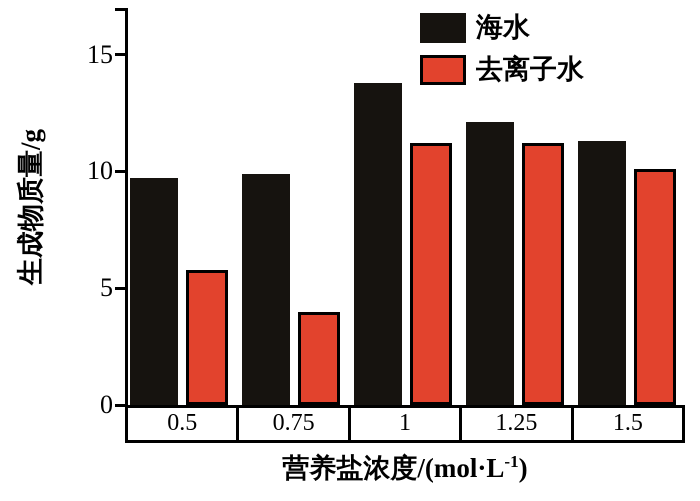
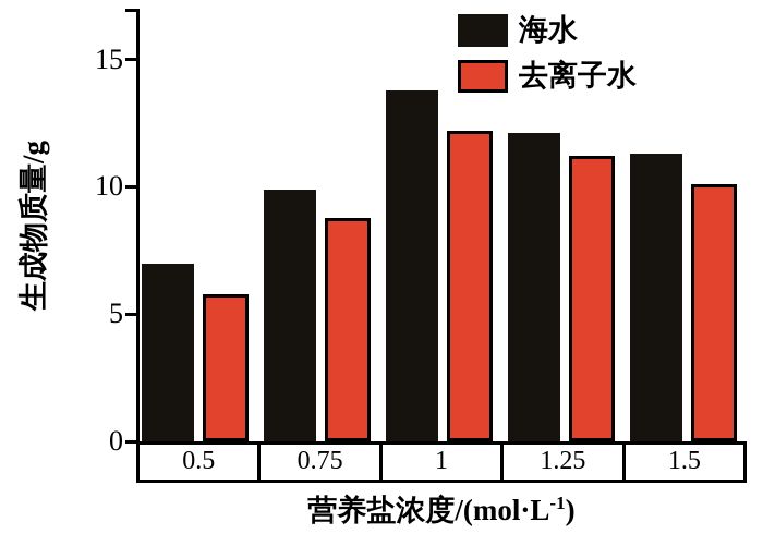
海水/0.5: 9.7 -> 7.0
去离子水/0.75: 4.0 -> 8.8
去离子水/1: 11.2 -> 12.2
